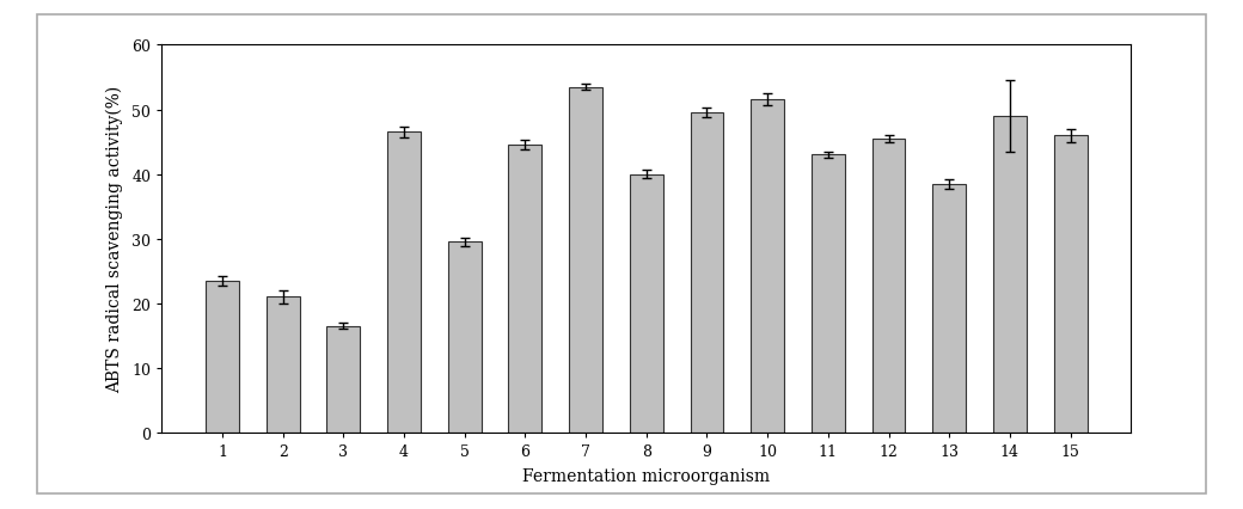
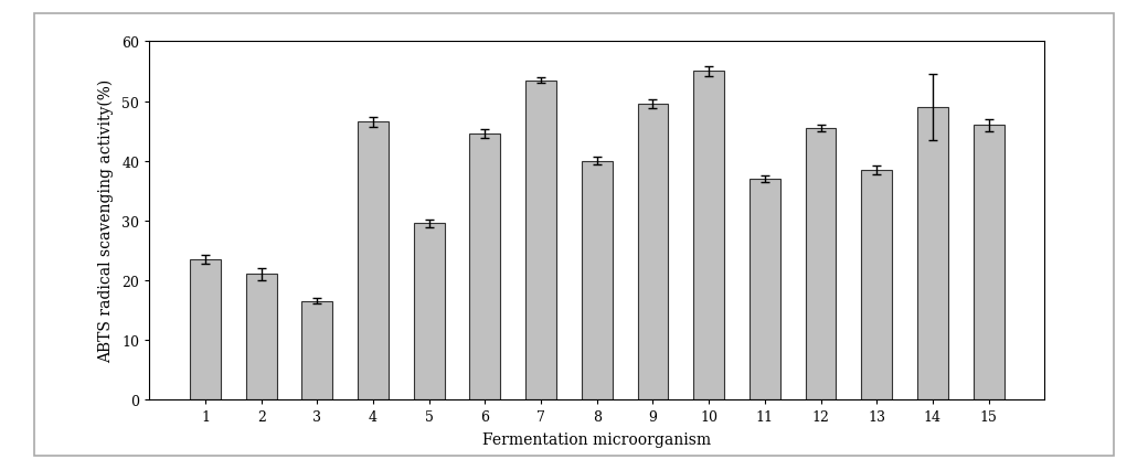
10: 51.6 -> 55.0
11: 43.0 -> 37.0
